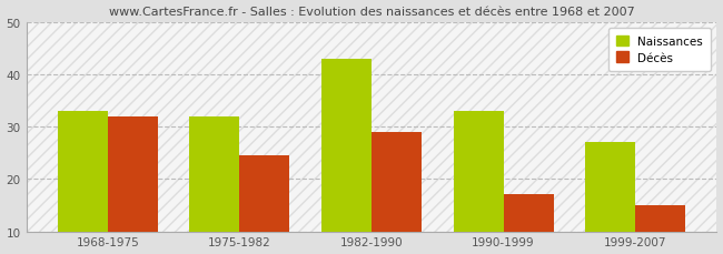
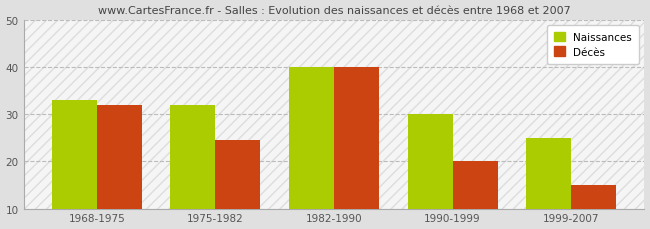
Naissances/1982-1990: 43 -> 40
Décès/1982-1990: 29.0 -> 40.0
Naissances/1990-1999: 33 -> 30
Décès/1990-1999: 17.0 -> 20.0
Naissances/1999-2007: 27 -> 25
